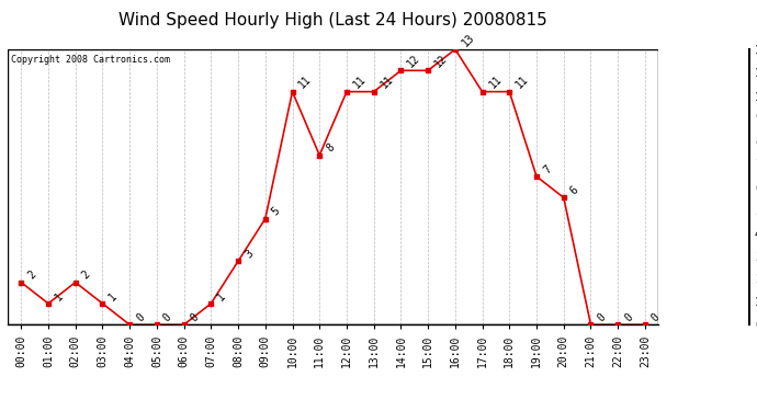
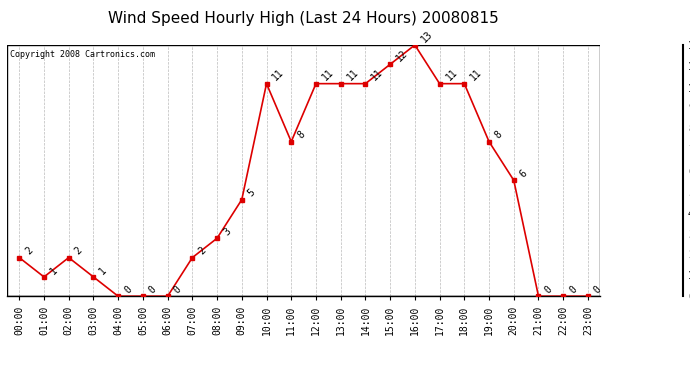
07:00: 1 -> 2
14:00: 12 -> 11
19:00: 7 -> 8
